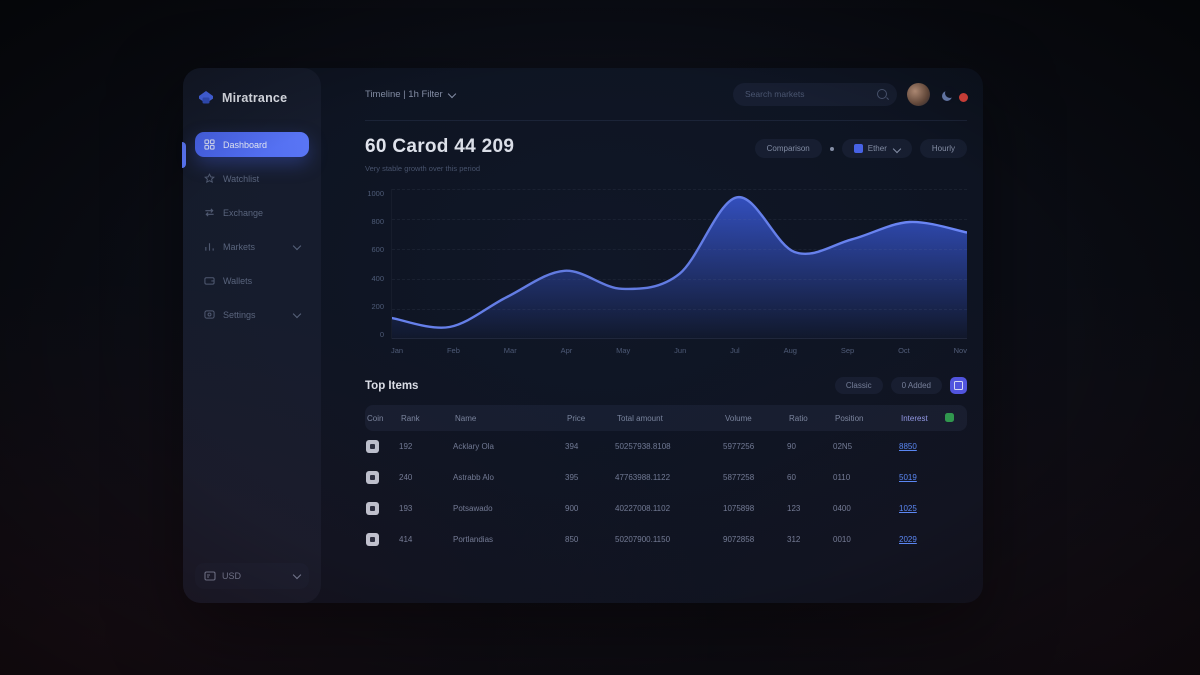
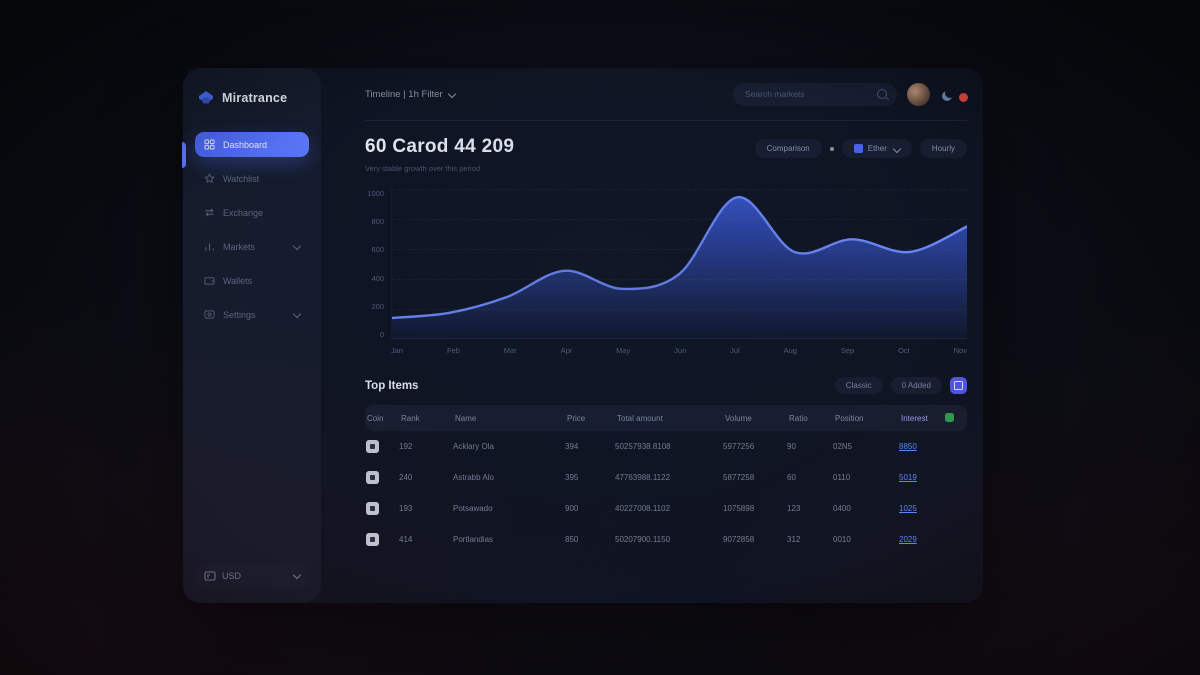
Feb: 80 -> 180
Oct: 780 -> 580
Nov: 710 -> 750
